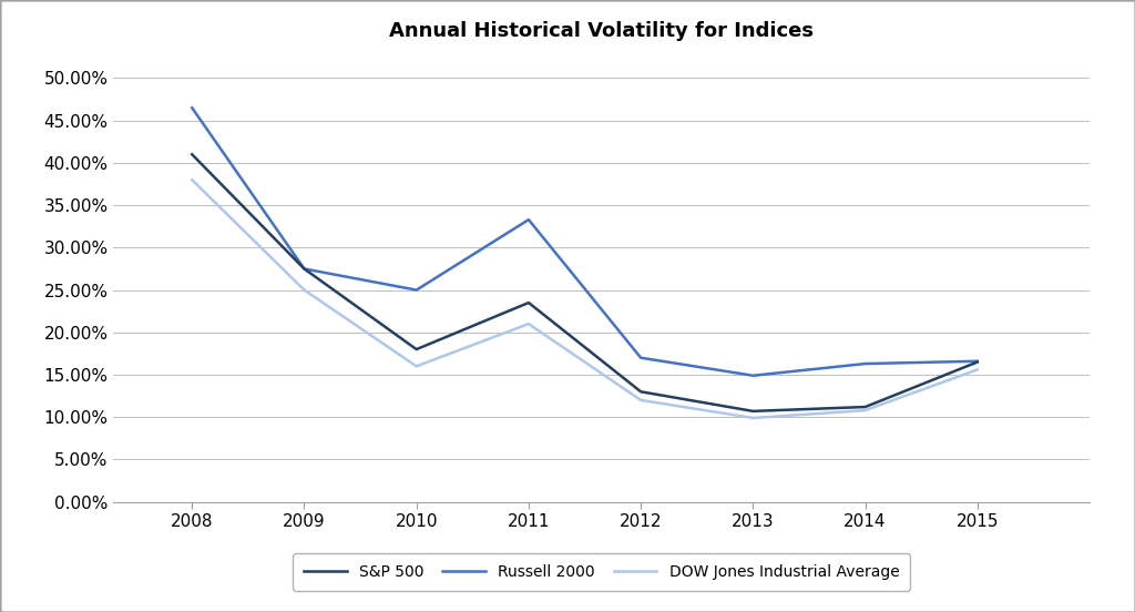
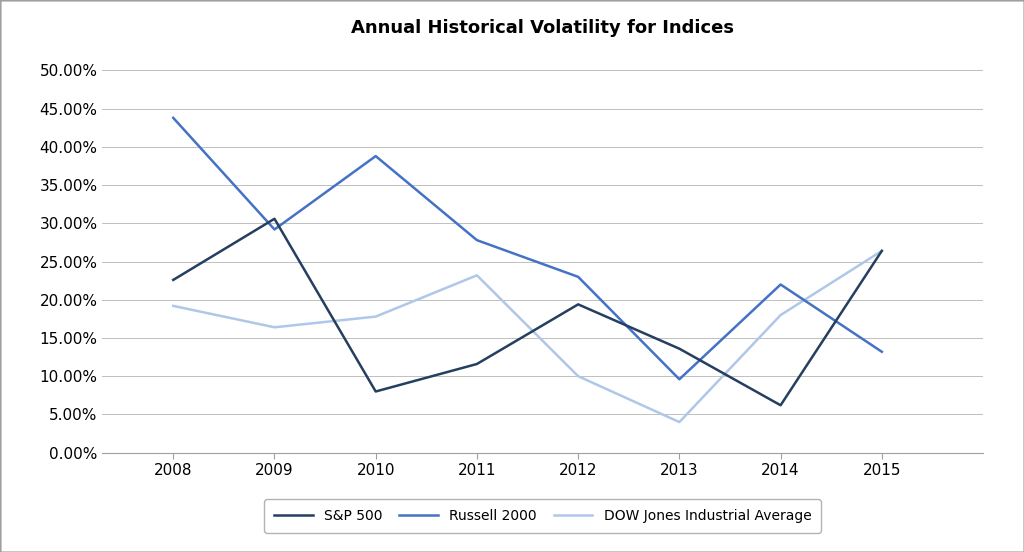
S&P 500/2008: 41.0% -> 22.6%
Russell 2000/2008: 46.5% -> 43.8%
DOW Jones Industrial Average/2008: 38.0% -> 19.2%
S&P 500/2009: 27.5% -> 30.6%
Russell 2000/2009: 27.5% -> 29.2%
DOW Jones Industrial Average/2009: 25.0% -> 16.4%
S&P 500/2010: 18.0% -> 8.0%
Russell 2000/2010: 25.0% -> 38.8%
DOW Jones Industrial Average/2010: 16.0% -> 17.8%
S&P 500/2011: 23.5% -> 11.6%
Russell 2000/2011: 33.3% -> 27.8%
DOW Jones Industrial Average/2011: 21.0% -> 23.2%
S&P 500/2012: 13.0% -> 19.4%
Russell 2000/2012: 17.0% -> 23.0%
DOW Jones Industrial Average/2012: 12.0% -> 10.0%
S&P 500/2013: 10.7% -> 13.6%
Russell 2000/2013: 14.9% -> 9.6%
DOW Jones Industrial Average/2013: 9.9% -> 4.0%
S&P 500/2014: 11.2% -> 6.2%
Russell 2000/2014: 16.3% -> 22.0%
DOW Jones Industrial Average/2014: 10.8% -> 18.0%
S&P 500/2015: 16.5% -> 26.4%
Russell 2000/2015: 16.6% -> 13.2%
DOW Jones Industrial Average/2015: 15.6% -> 26.4%
